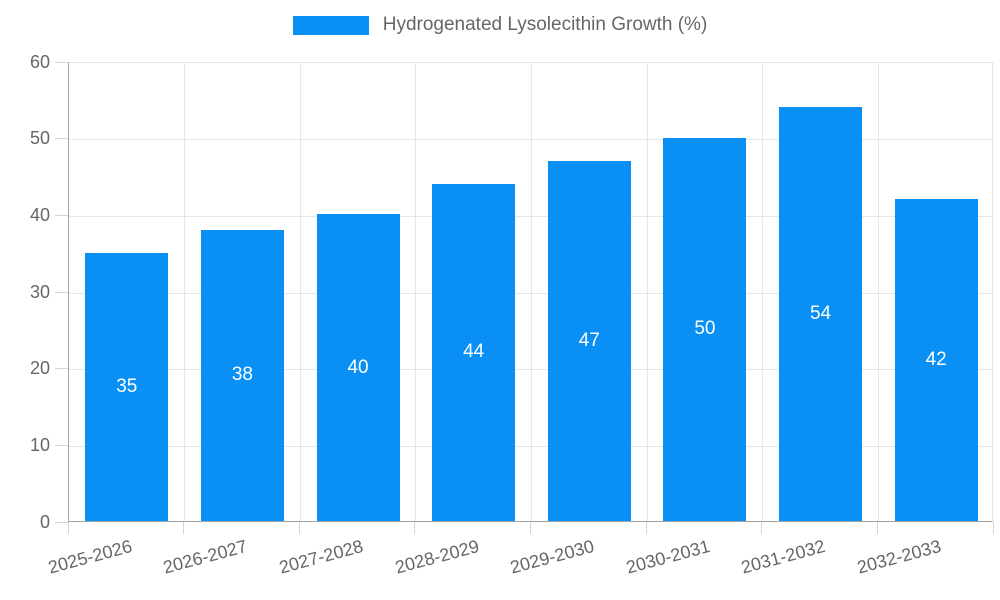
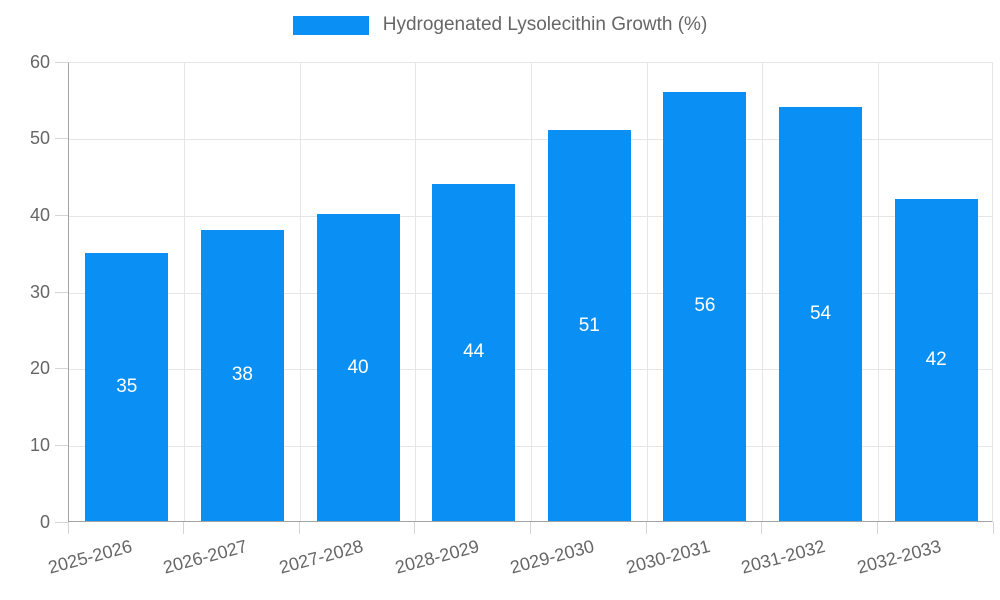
2029-2030: 47 -> 51
2030-2031: 50 -> 56
